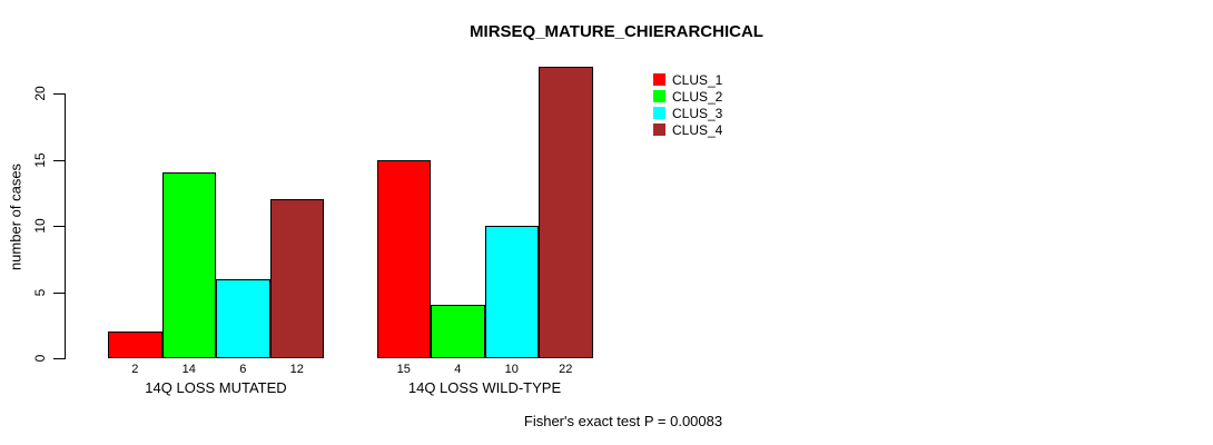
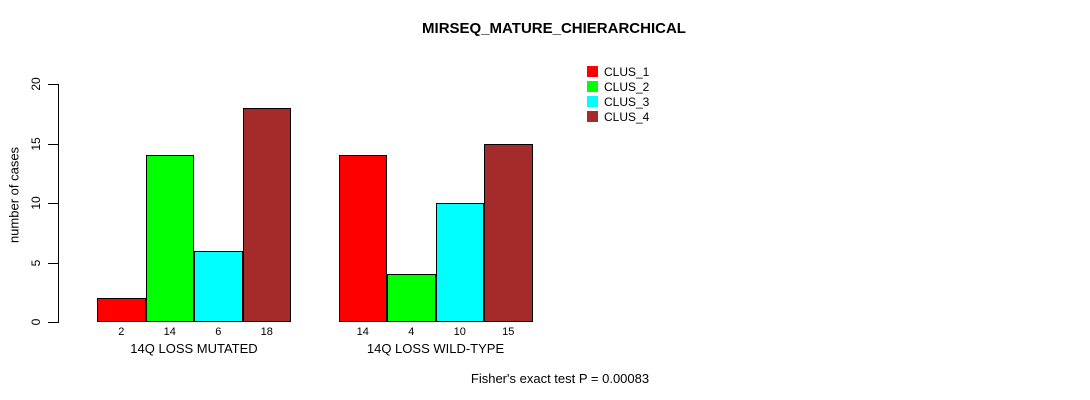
CLUS_4/14Q LOSS MUTATED: 12 -> 18
CLUS_1/14Q LOSS WILD-TYPE: 15 -> 14
CLUS_4/14Q LOSS WILD-TYPE: 22 -> 15
